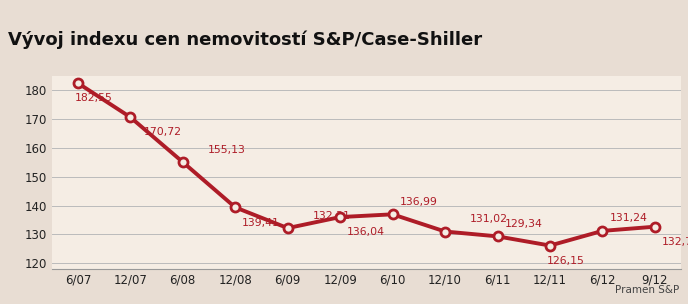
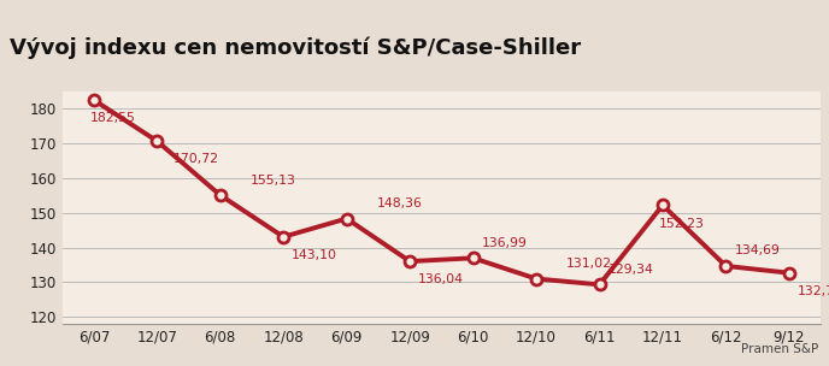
12/08: 139,41 -> 143,10
6/09: 132,21 -> 148,36
12/11: 126,15 -> 152,23
6/12: 131,24 -> 134,69
